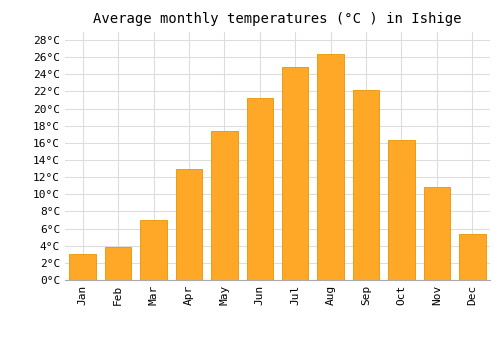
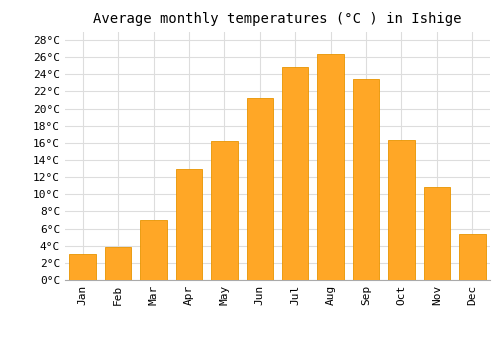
May: 17.4°C -> 16.2°C
Sep: 22.2°C -> 23.4°C
